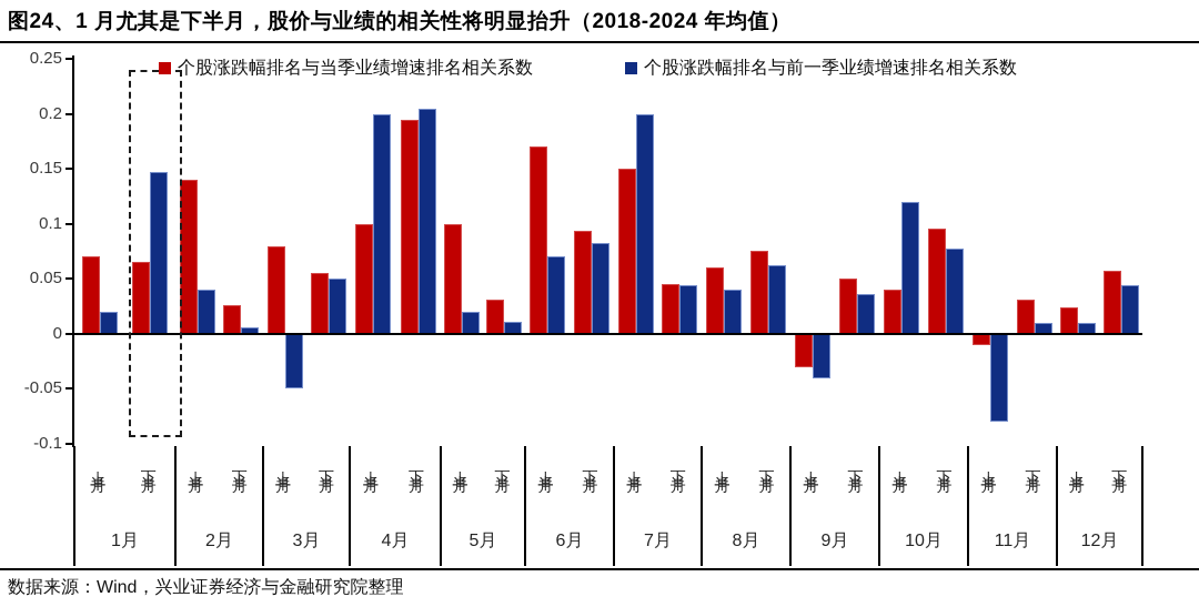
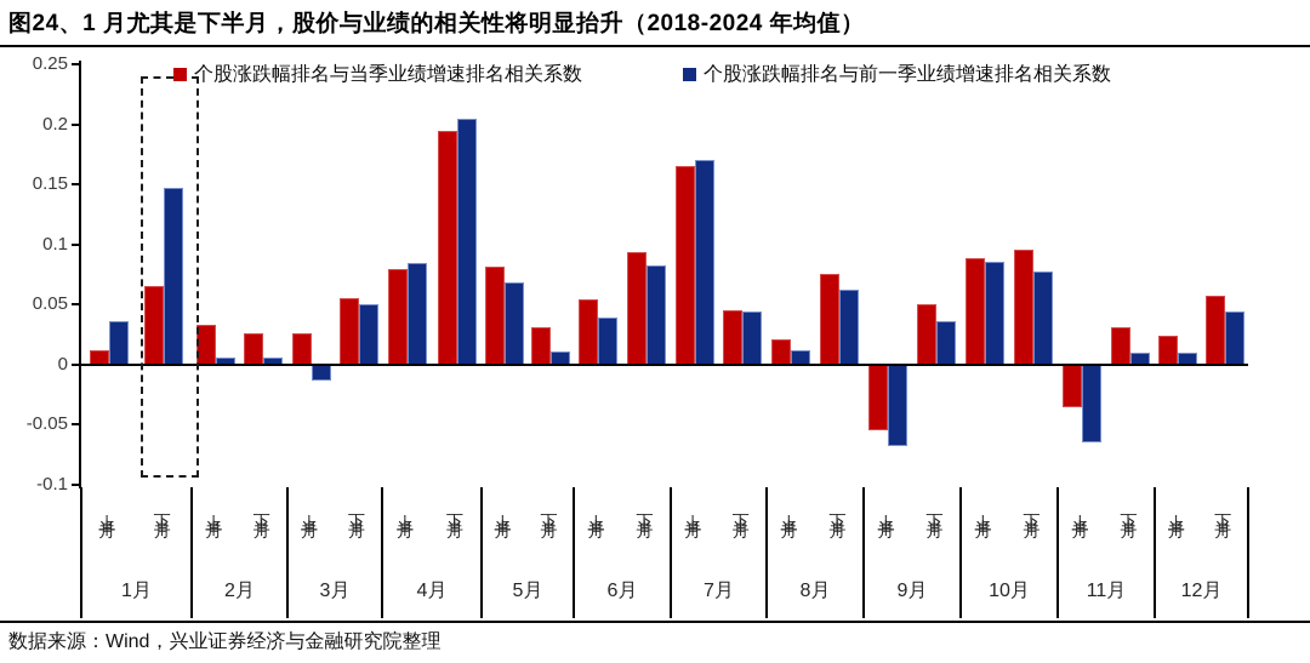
个股涨跌幅排名与当季业绩增速排名相关系数/1月上半月: 0.07 -> 0.01
个股涨跌幅排名与前一季业绩增速排名相关系数/1月上半月: 0.02 -> 0.04
个股涨跌幅排名与当季业绩增速排名相关系数/2月上半月: 0.14 -> 0.03
个股涨跌幅排名与前一季业绩增速排名相关系数/2月上半月: 0.04 -> 0.01
个股涨跌幅排名与当季业绩增速排名相关系数/3月上半月: 0.08 -> 0.03
个股涨跌幅排名与前一季业绩增速排名相关系数/3月上半月: -0.05 -> -0.01
个股涨跌幅排名与当季业绩增速排名相关系数/4月上半月: 0.10 -> 0.08
个股涨跌幅排名与前一季业绩增速排名相关系数/4月上半月: 0.20 -> 0.09
个股涨跌幅排名与当季业绩增速排名相关系数/5月上半月: 0.10 -> 0.08
个股涨跌幅排名与前一季业绩增速排名相关系数/5月上半月: 0.02 -> 0.07
个股涨跌幅排名与当季业绩增速排名相关系数/6月上半月: 0.17 -> 0.05
个股涨跌幅排名与前一季业绩增速排名相关系数/6月上半月: 0.07 -> 0.04
个股涨跌幅排名与当季业绩增速排名相关系数/7月上半月: 0.15 -> 0.17
个股涨跌幅排名与前一季业绩增速排名相关系数/7月上半月: 0.20 -> 0.17
个股涨跌幅排名与当季业绩增速排名相关系数/8月上半月: 0.06 -> 0.02
个股涨跌幅排名与前一季业绩增速排名相关系数/8月上半月: 0.04 -> 0.01
个股涨跌幅排名与当季业绩增速排名相关系数/9月上半月: -0.03 -> -0.06
个股涨跌幅排名与前一季业绩增速排名相关系数/9月上半月: -0.04 -> -0.07
个股涨跌幅排名与当季业绩增速排名相关系数/10月上半月: 0.04 -> 0.09
个股涨跌幅排名与前一季业绩增速排名相关系数/10月上半月: 0.12 -> 0.09
个股涨跌幅排名与当季业绩增速排名相关系数/11月上半月: -0.01 -> -0.04
个股涨跌幅排名与前一季业绩增速排名相关系数/11月上半月: -0.08 -> -0.07
